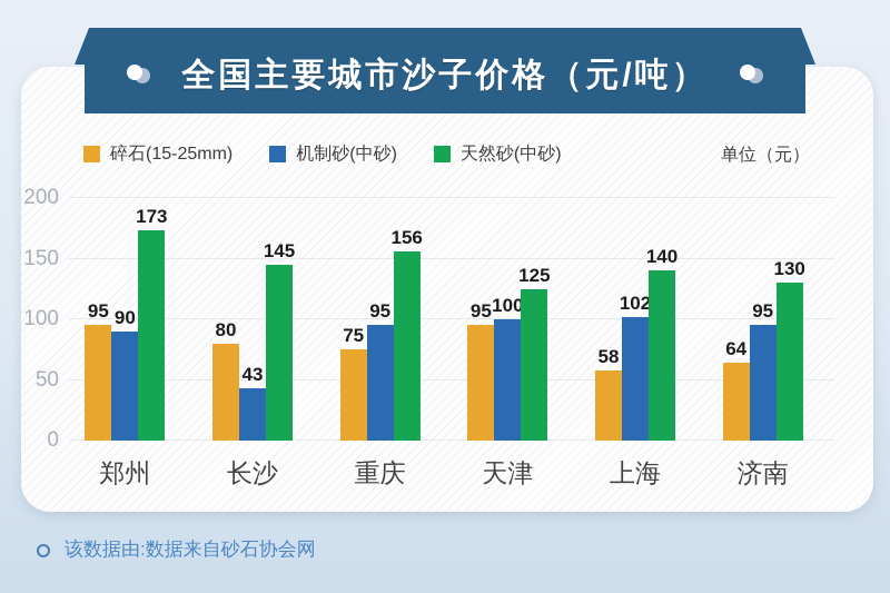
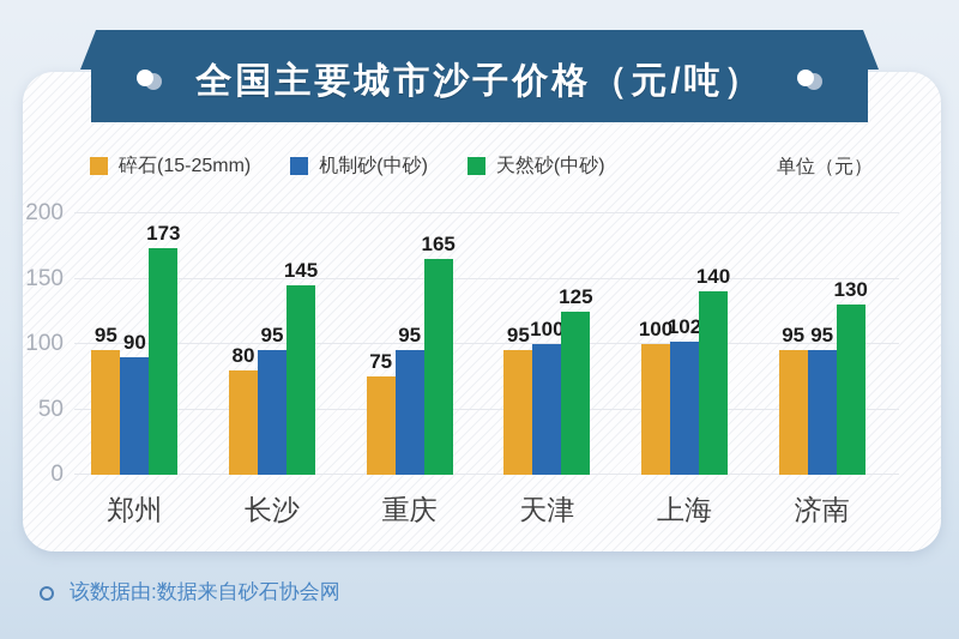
机制砂(中砂)/长沙: 43 -> 95
天然砂(中砂)/重庆: 156 -> 165
碎石(15-25mm)/上海: 58 -> 100
碎石(15-25mm)/济南: 64 -> 95
